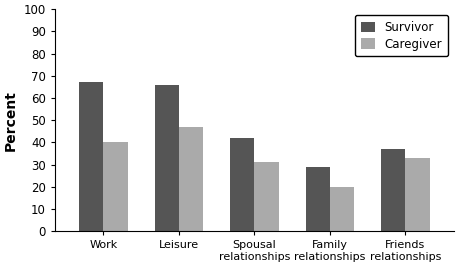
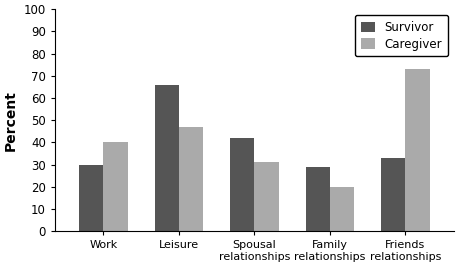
Survivor/Work: 67 -> 30
Survivor/Friends relationships: 37 -> 33
Caregiver/Friends relationships: 33 -> 73
